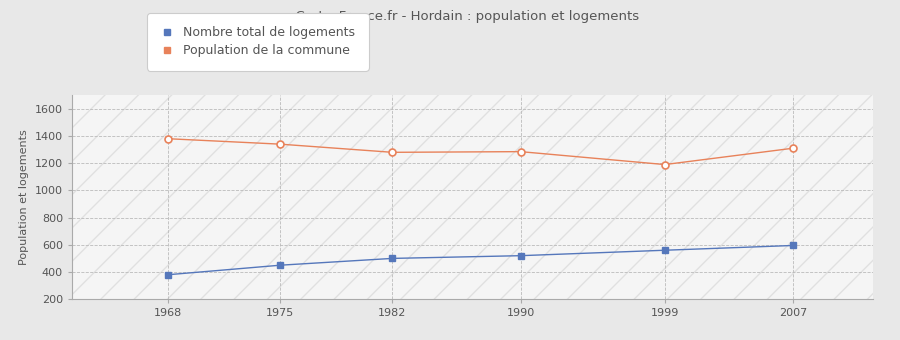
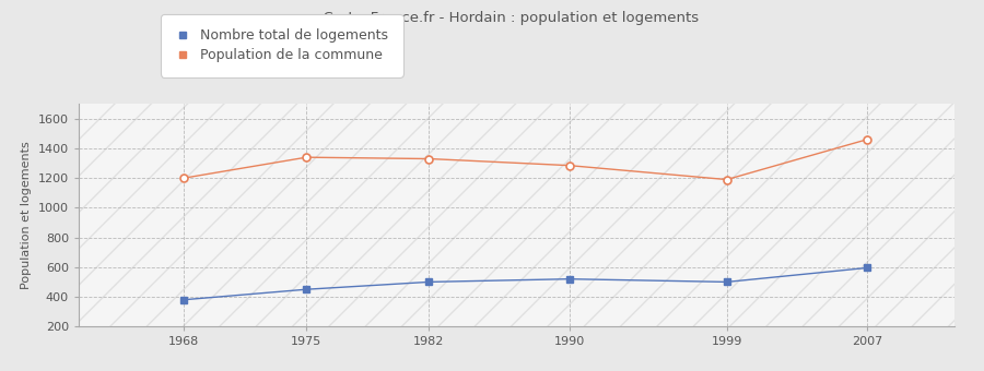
Population de la commune/1968: 1380 -> 1200
Population de la commune/1982: 1280 -> 1330
Nombre total de logements/1999: 560 -> 500
Population de la commune/2007: 1310 -> 1460
